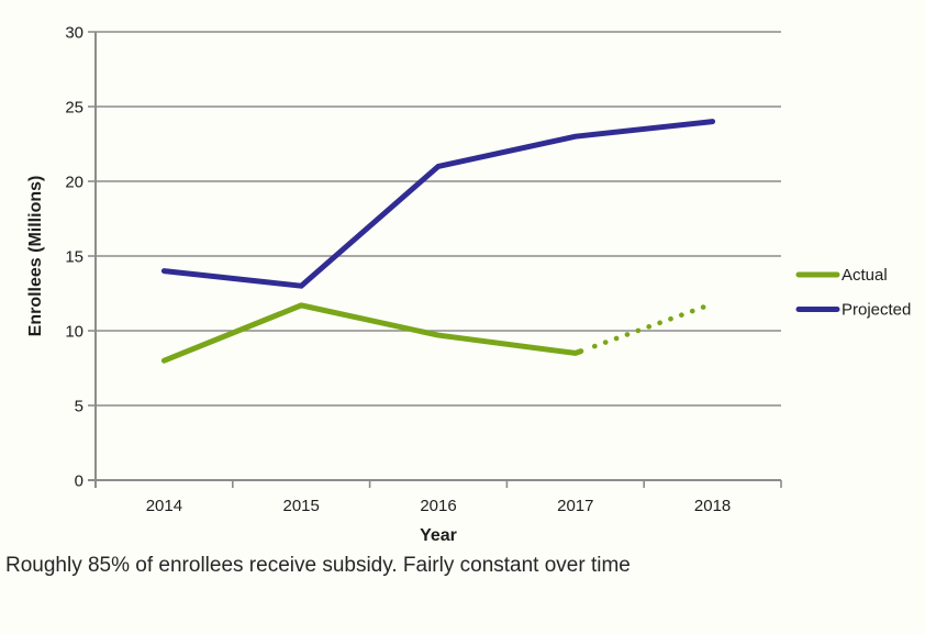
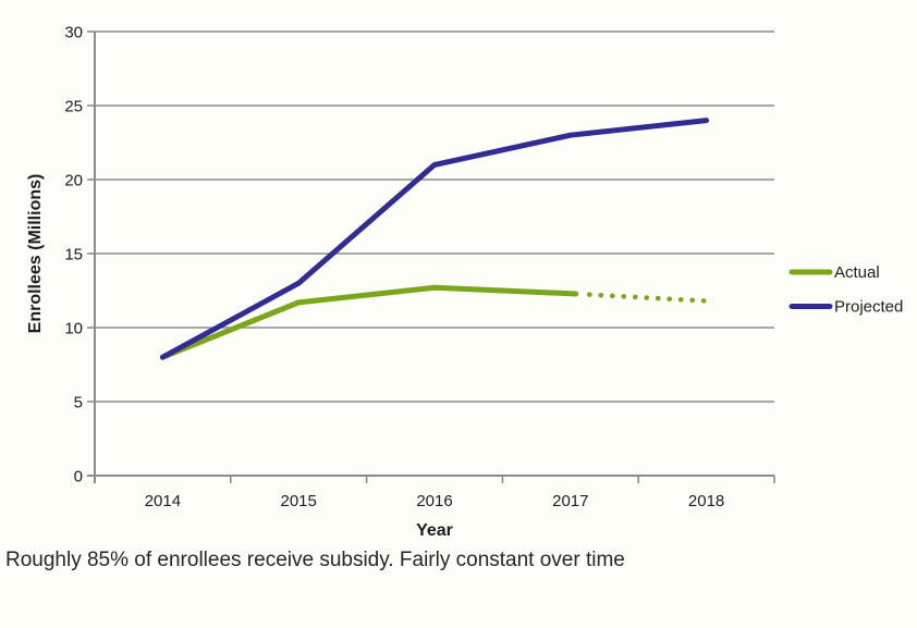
Projected/2014: 14 -> 8
Actual/2016: 9.7 -> 12.7
Actual/2017: 8.5 -> 12.3
